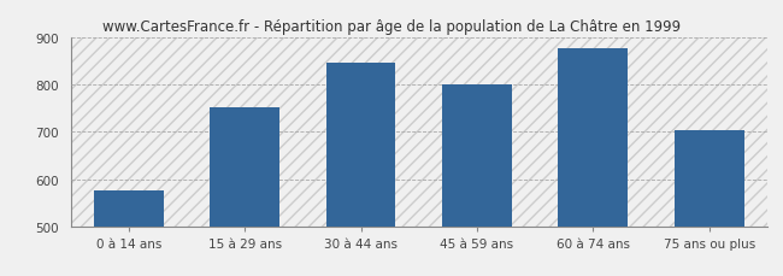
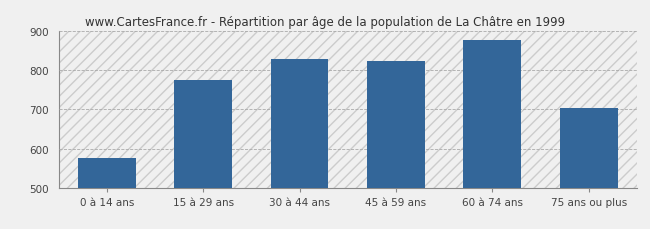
15 à 29 ans: 752 -> 775
30 à 44 ans: 847 -> 830
45 à 59 ans: 800 -> 825
